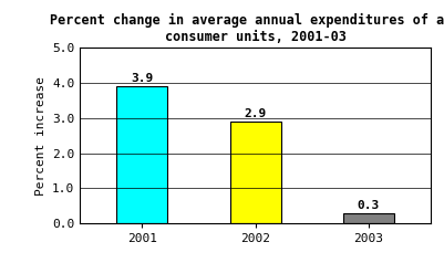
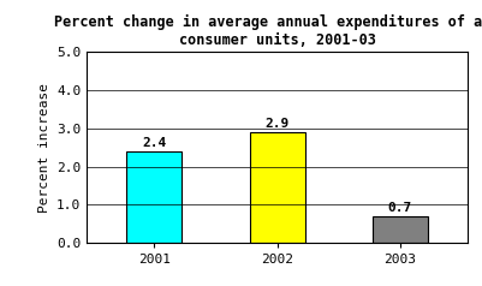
2001: 3.9 -> 2.4
2003: 0.3 -> 0.7
